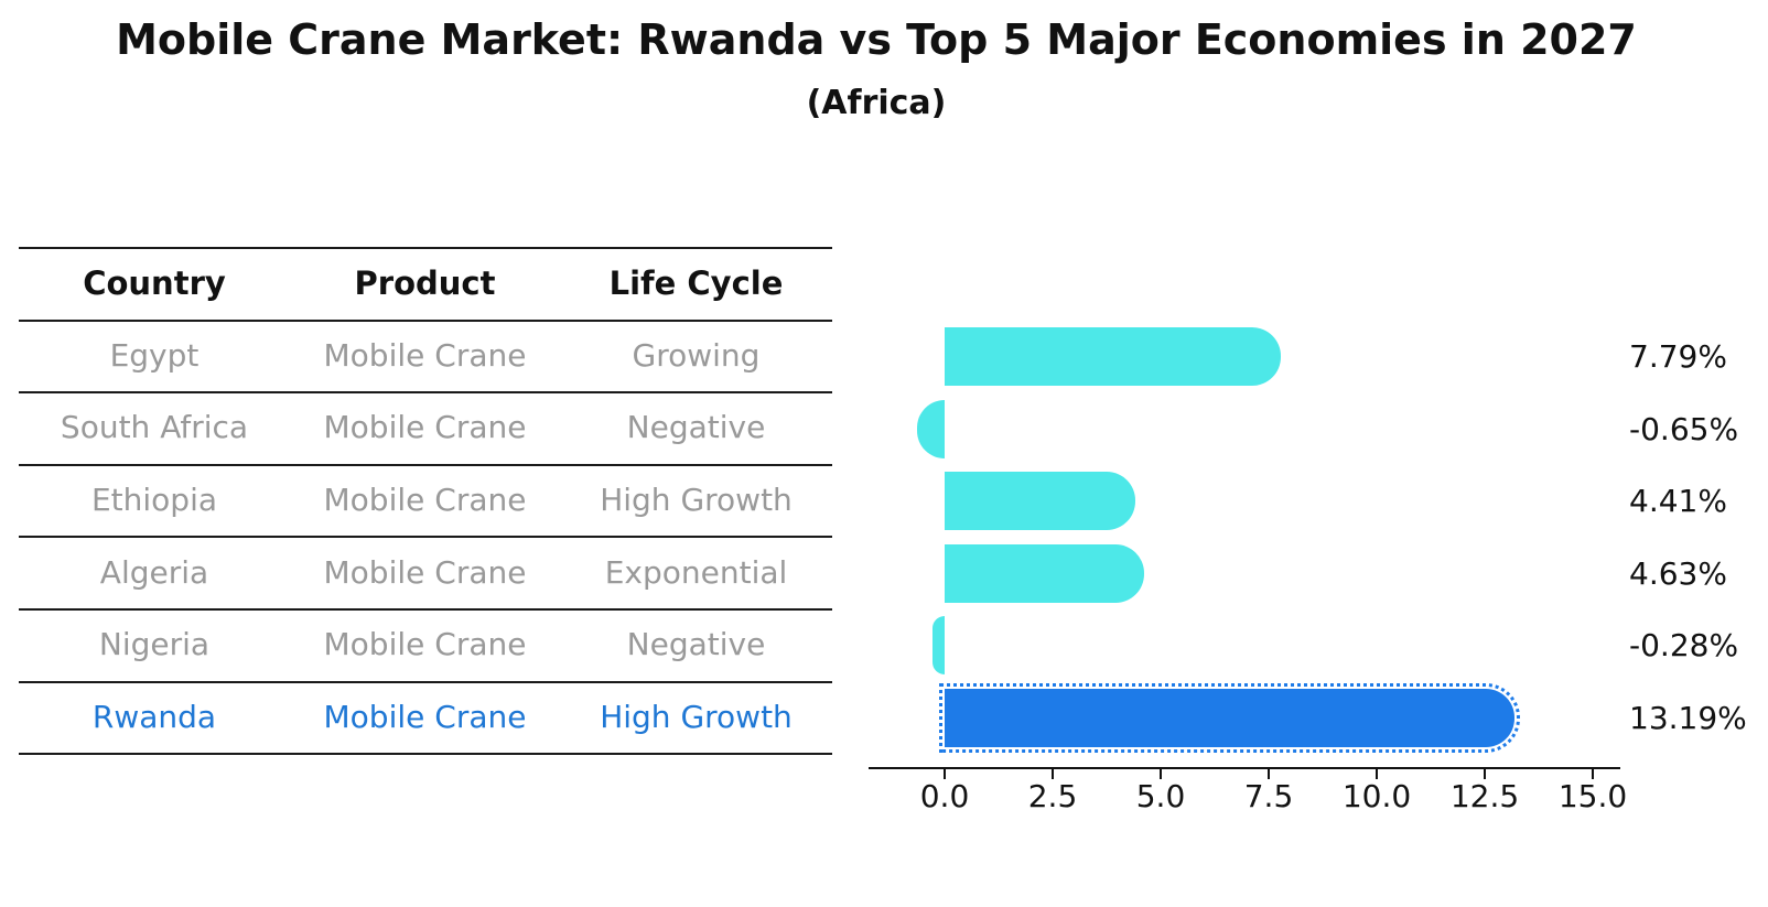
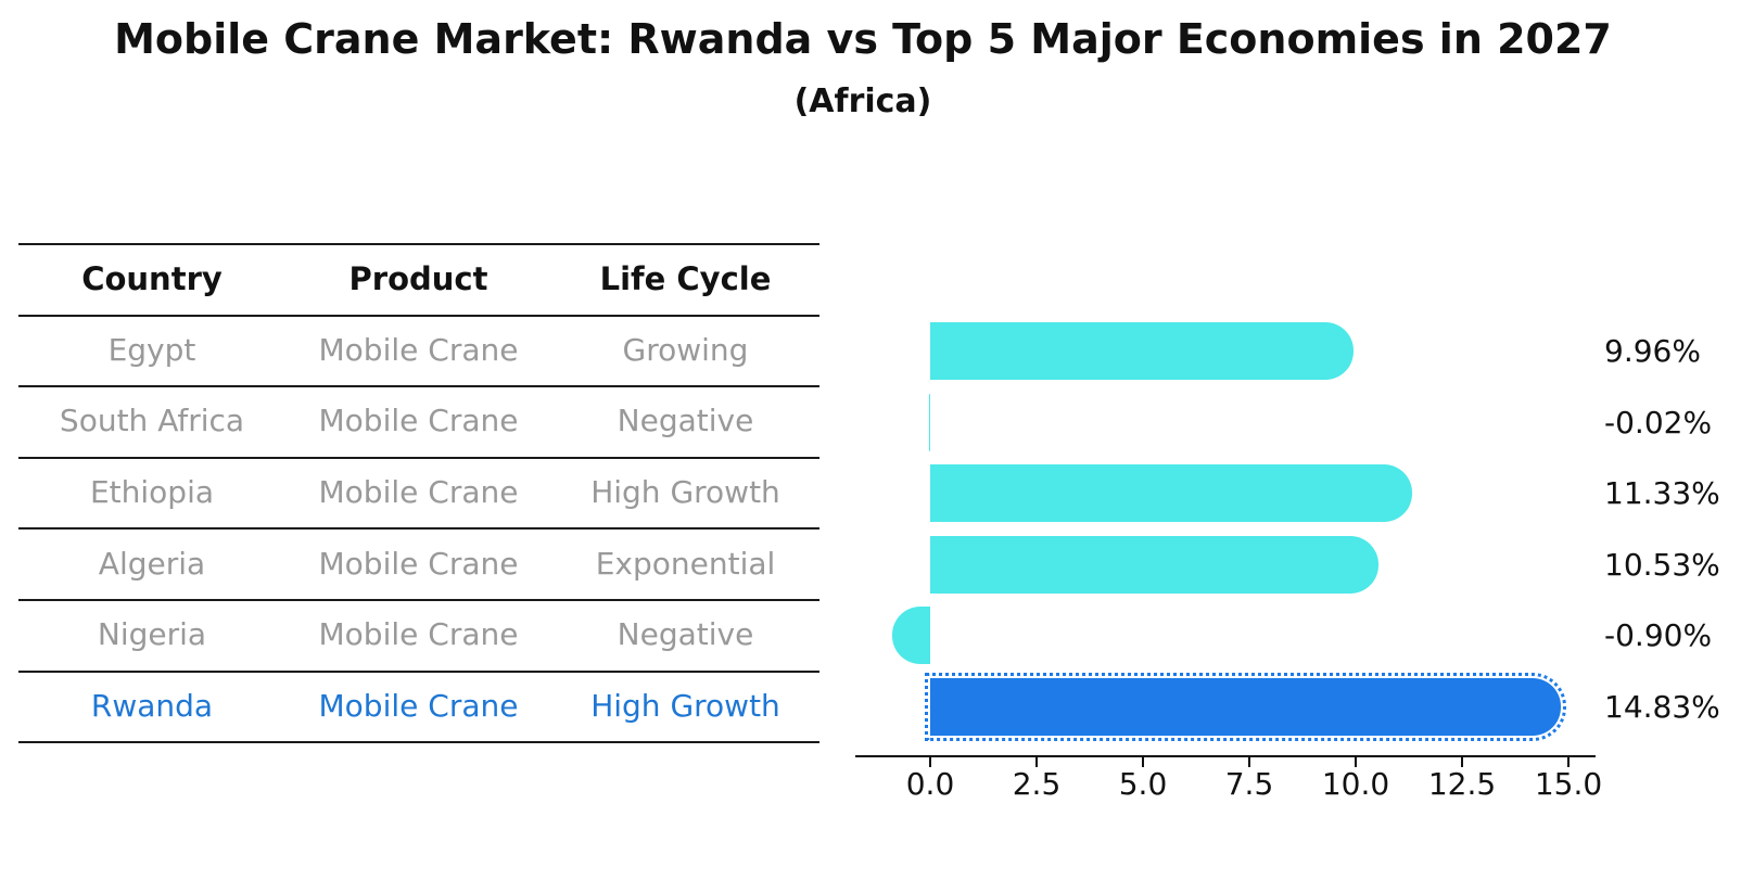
Egypt: 7.79% -> 9.96%
South Africa: -0.65% -> -0.02%
Ethiopia: 4.41% -> 11.33%
Algeria: 4.63% -> 10.53%
Nigeria: -0.28% -> -0.90%
Rwanda: 13.19% -> 14.83%
